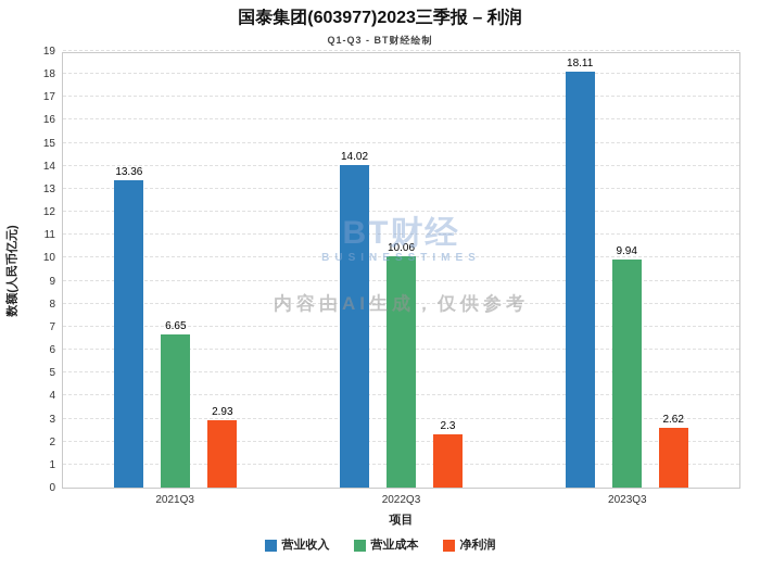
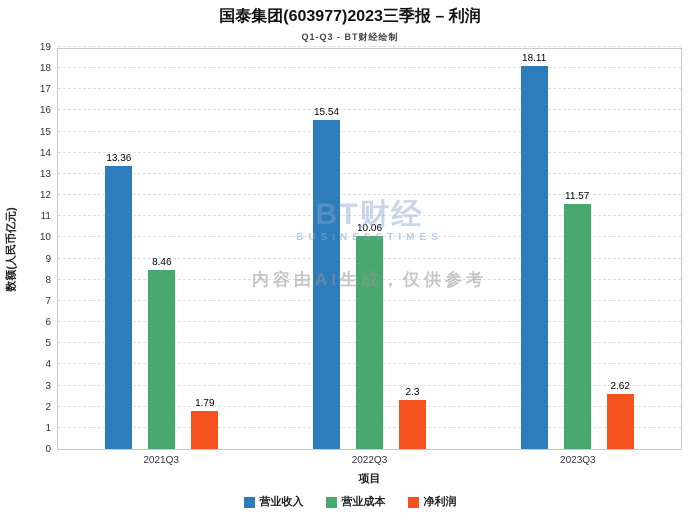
营业成本/2021Q3: 6.65 -> 8.46
净利润/2021Q3: 2.93 -> 1.79
营业收入/2022Q3: 14.02 -> 15.54
营业成本/2023Q3: 9.94 -> 11.57
